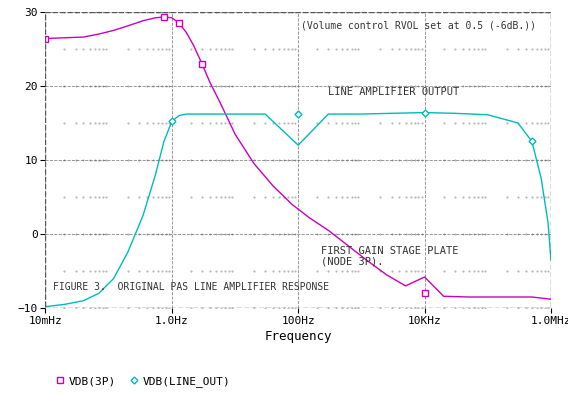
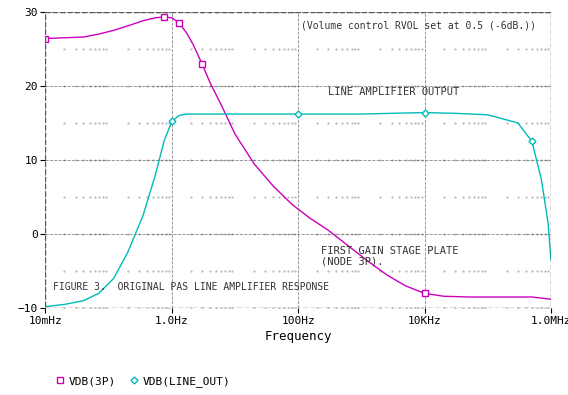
VDB(LINE_OUT)/100Hz: 12.0 -> 16.2
VDB(3P)/10KHz: -5.8 -> -8.0
